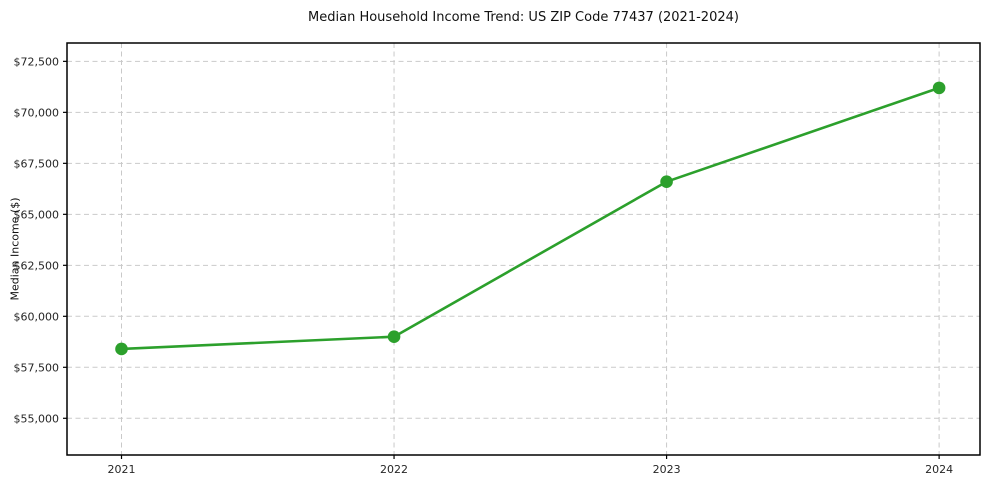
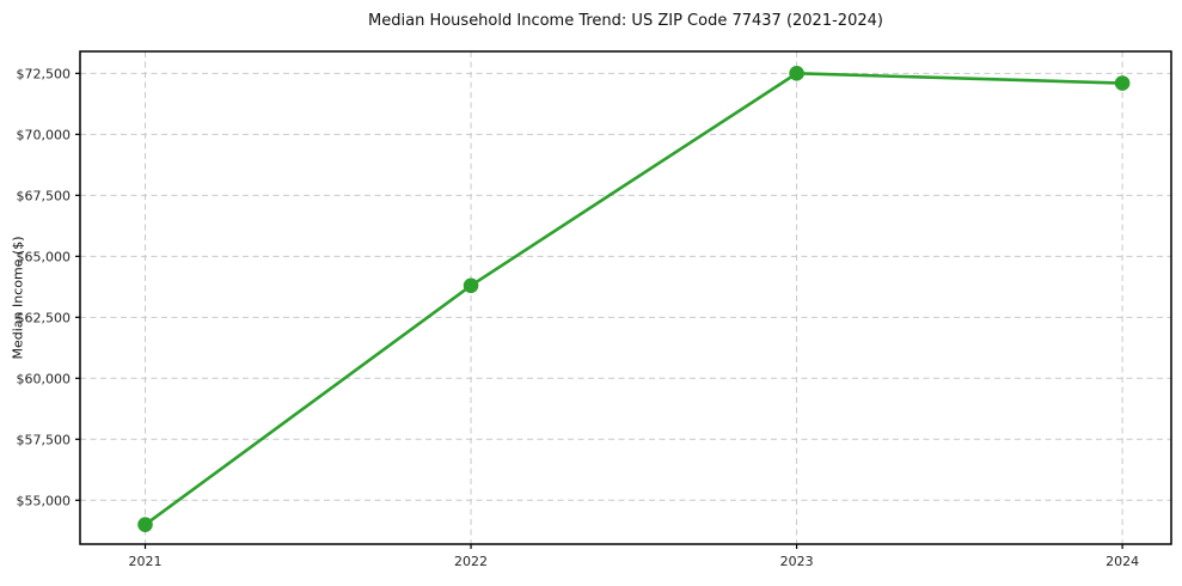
2021: $58400 -> $54000
2022: $59000 -> $63800
2023: $66600 -> $72500
2024: $71200 -> $72100
